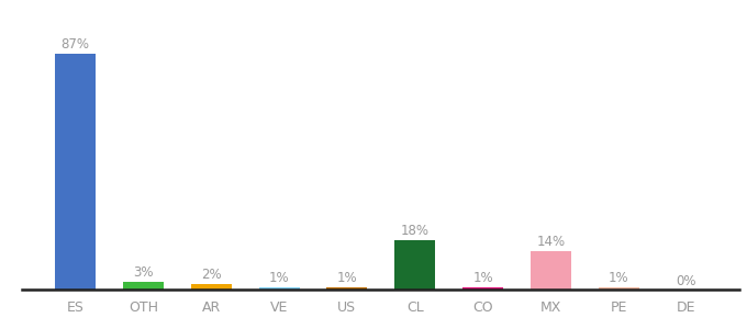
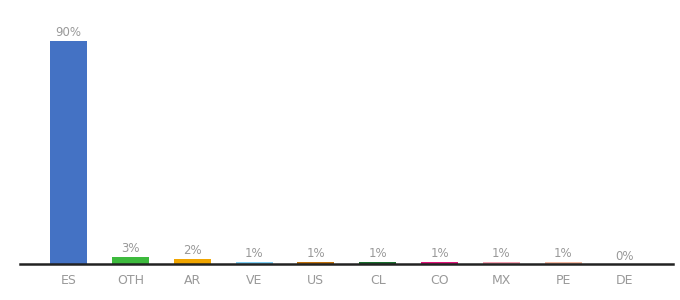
ES: 87% -> 90%
CL: 18% -> 1%
MX: 14% -> 1%
